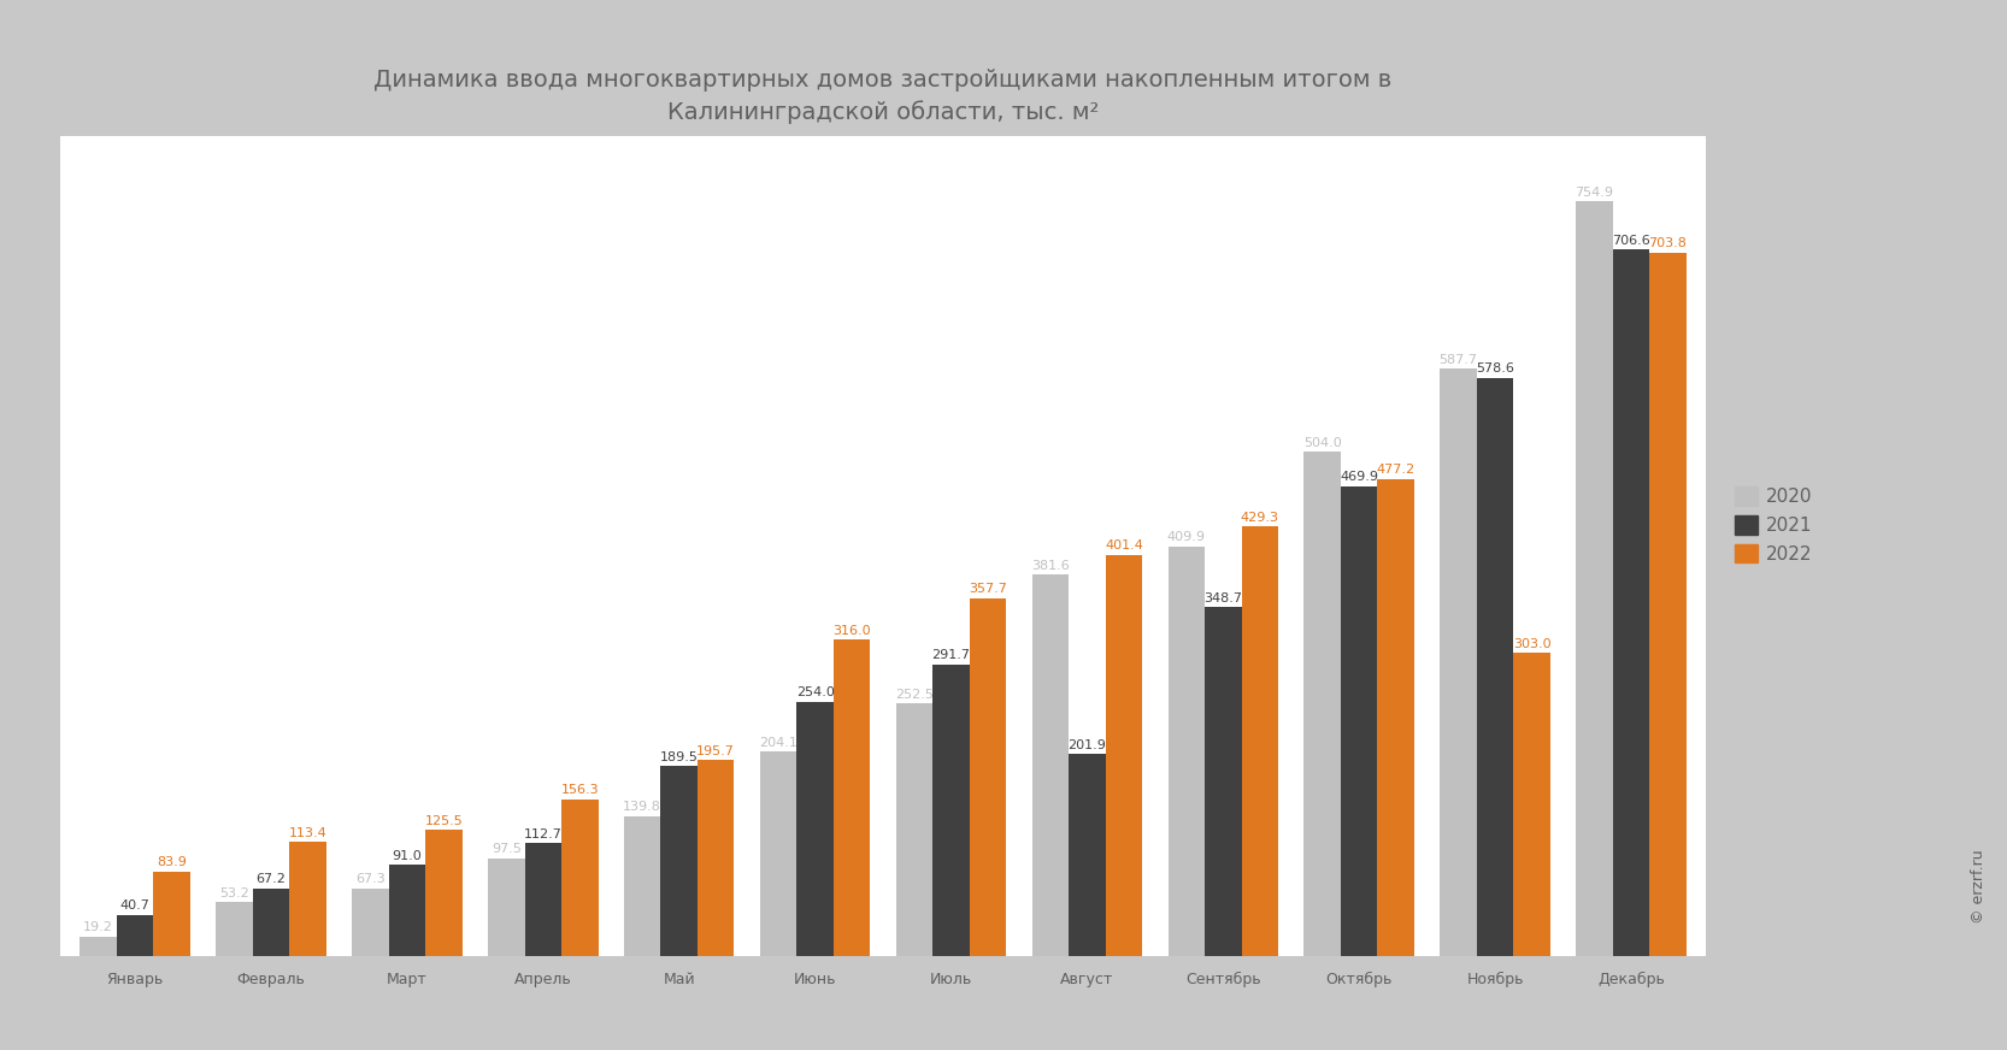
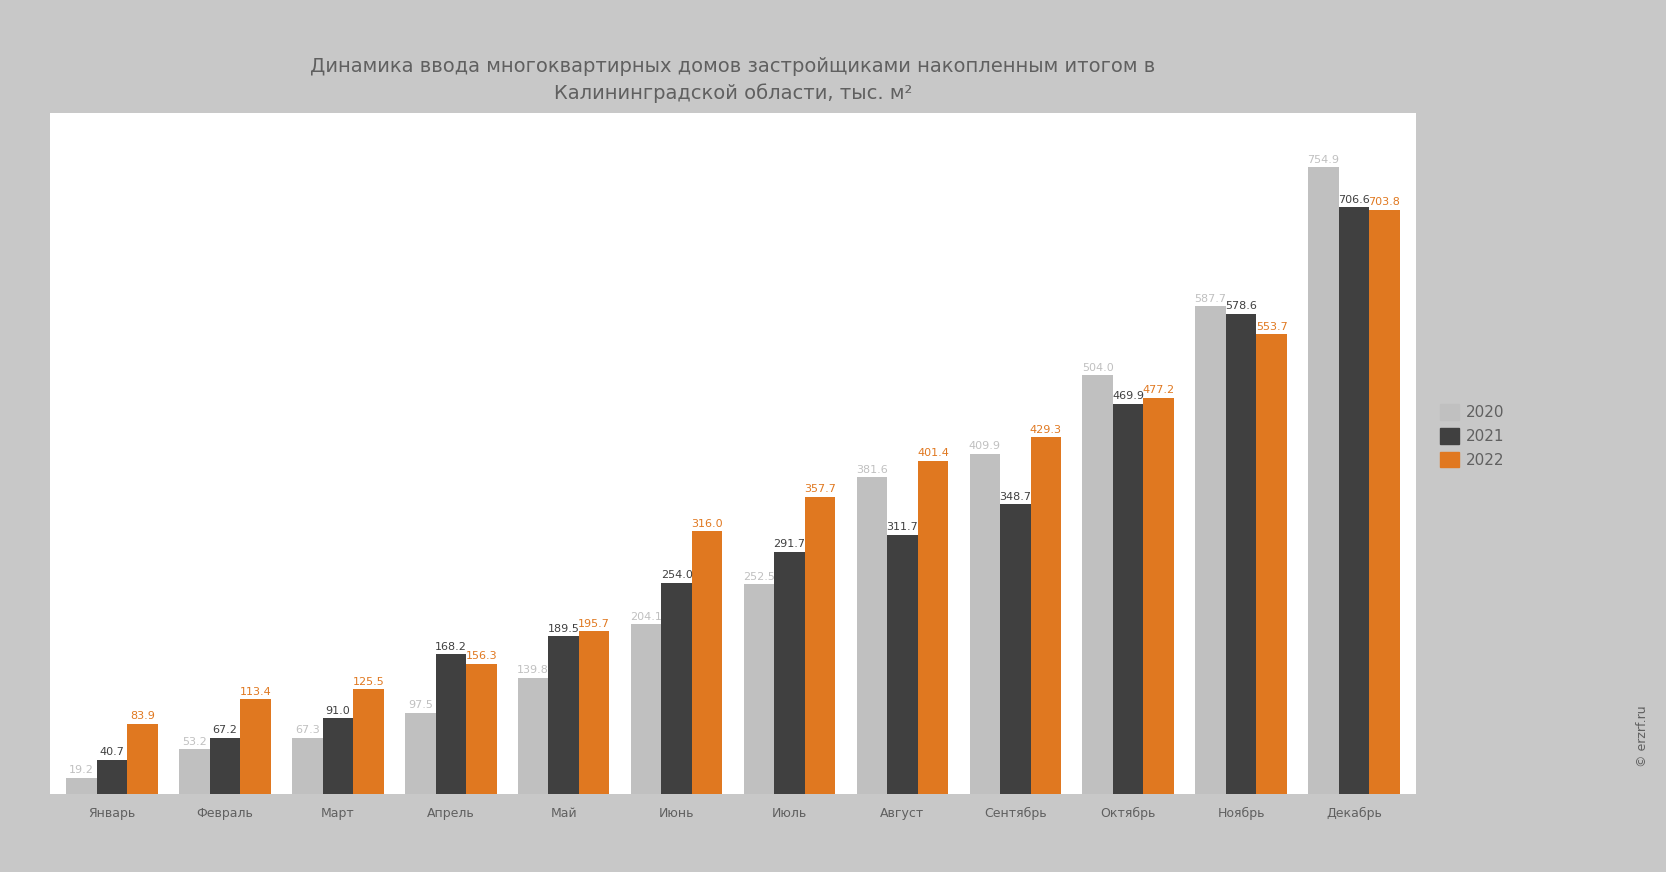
2021/Апрель: 112.7 -> 168.2
2021/Август: 201.9 -> 311.7
2022/Ноябрь: 303.0 -> 553.7
